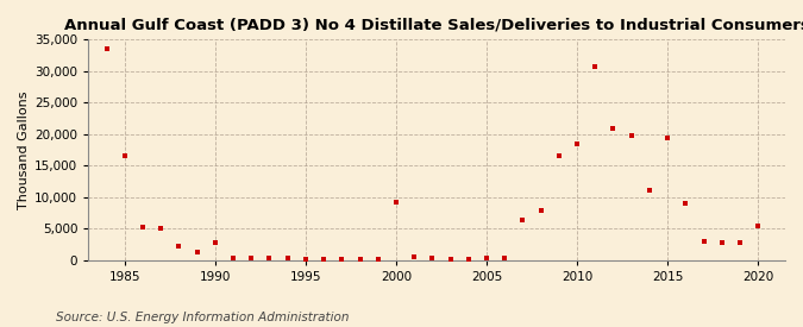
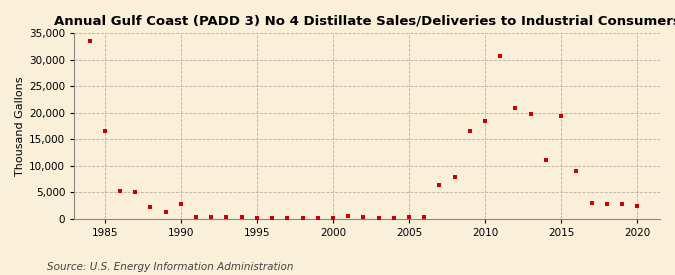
2000: 9,200 -> 200
2020: 5,400 -> 2,400
